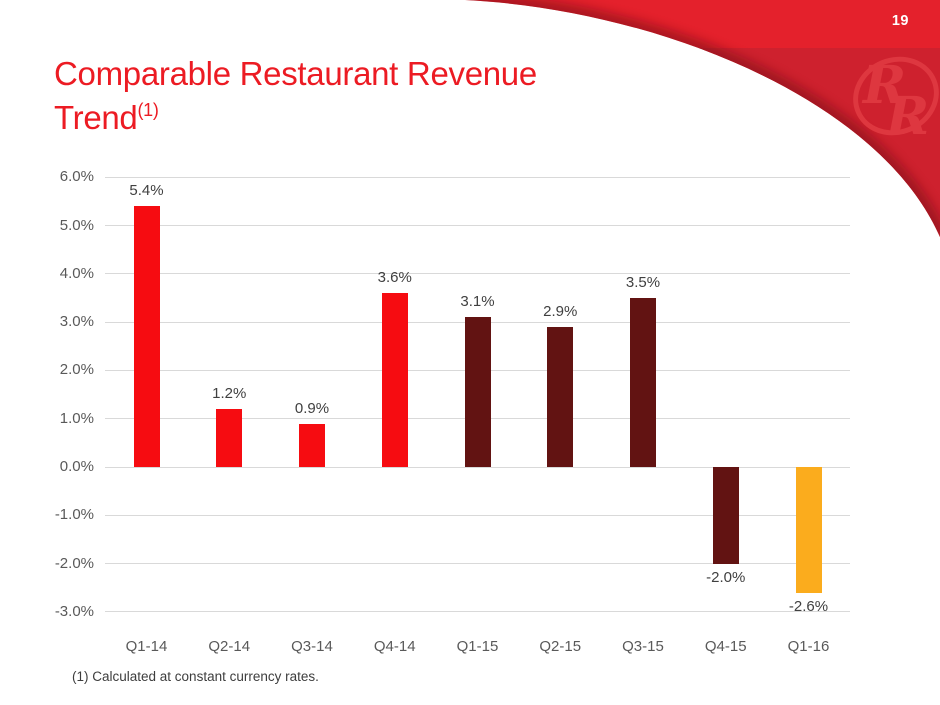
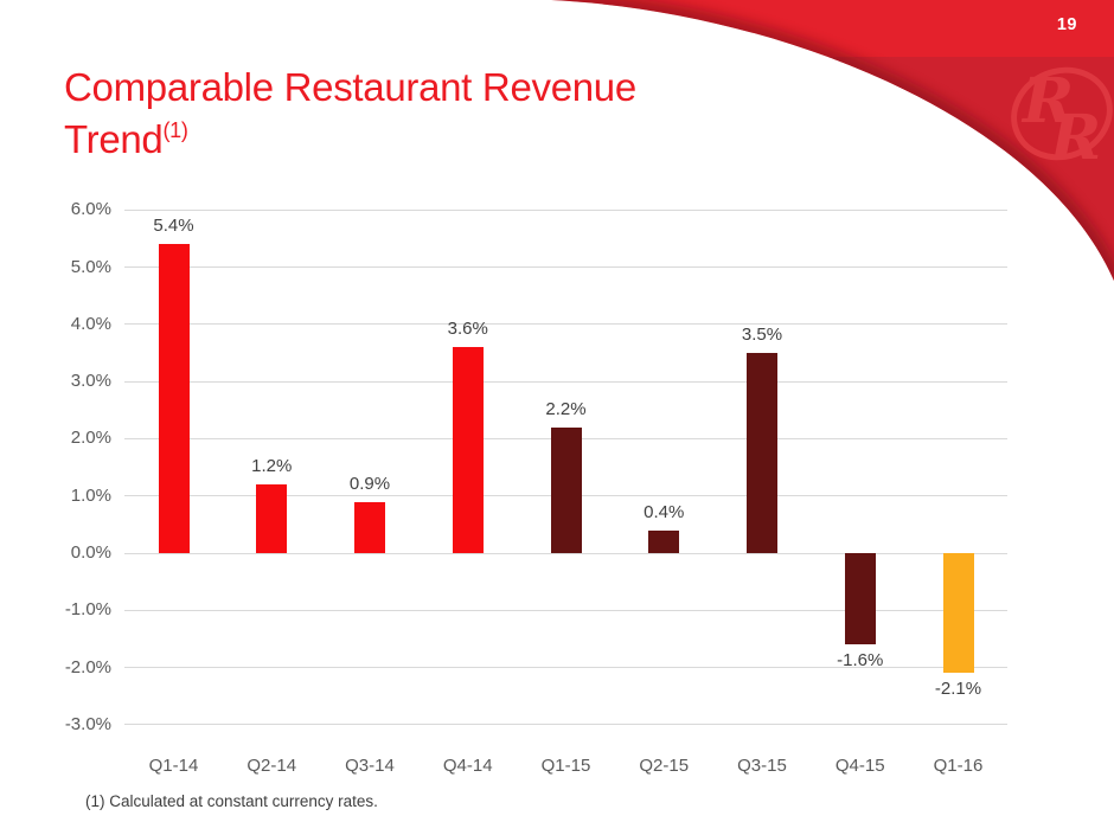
Q1-15: 3.1% -> 2.2%
Q2-15: 2.9% -> 0.4%
Q4-15: -2.0% -> -1.6%
Q1-16: -2.6% -> -2.1%
